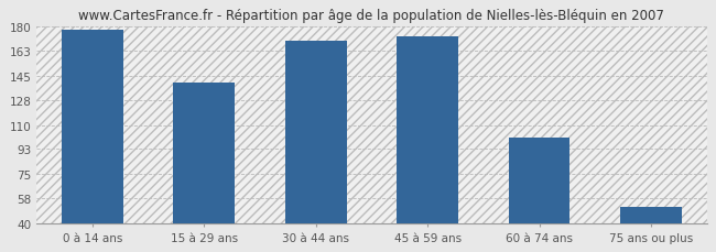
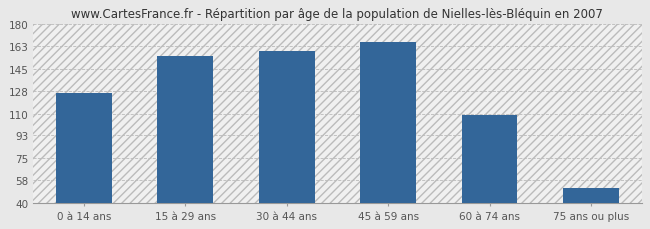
0 à 14 ans: 178 -> 126
15 à 29 ans: 140 -> 155
30 à 44 ans: 170 -> 159
45 à 59 ans: 173 -> 166
60 à 74 ans: 101 -> 109
